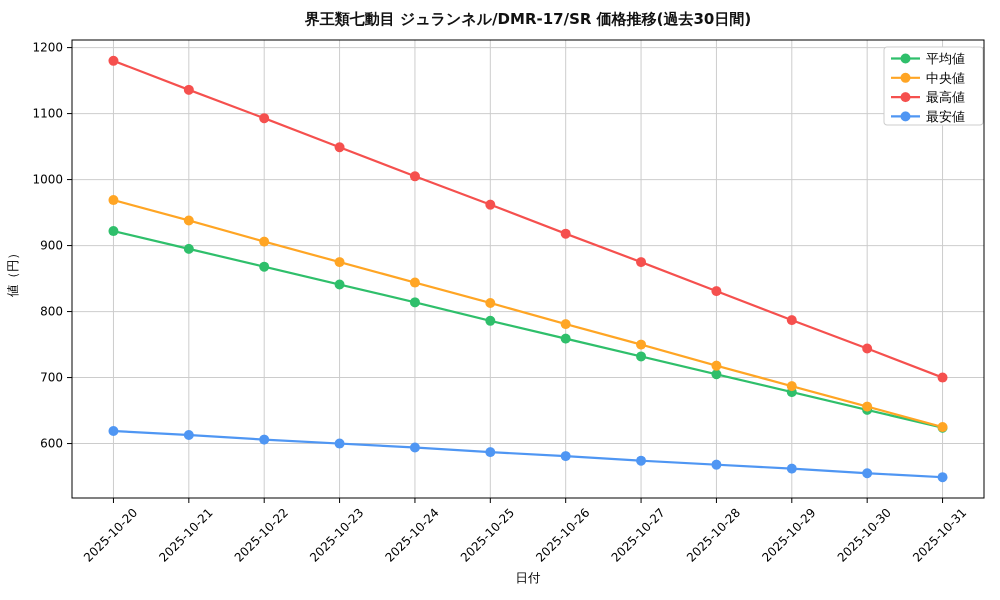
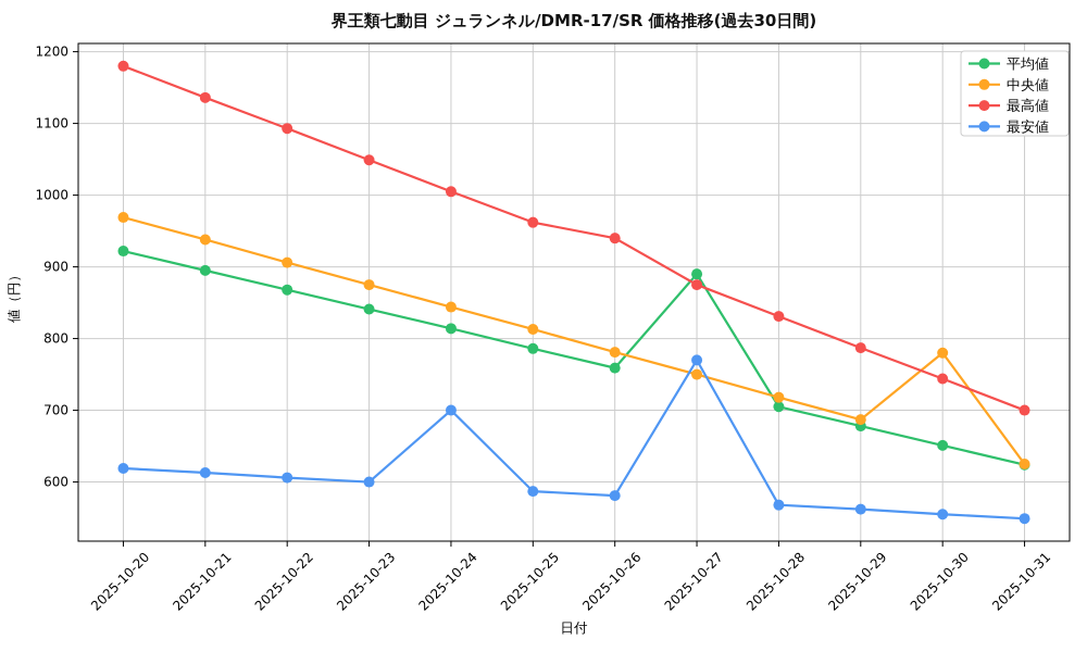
最安値/2025-10-24: 590 -> 700
最高値/2025-10-26: 920 -> 940
平均値/2025-10-27: 730 -> 890
最安値/2025-10-27: 570 -> 770
中央値/2025-10-30: 660 -> 780
